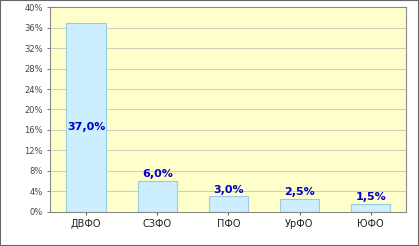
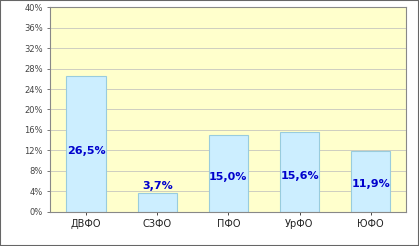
ДВФО: 37,0% -> 26,5%
СЗФО: 6,0% -> 3,7%
ПФО: 3,0% -> 15,0%
УрФО: 2,5% -> 15,6%
ЮФО: 1,5% -> 11,9%
